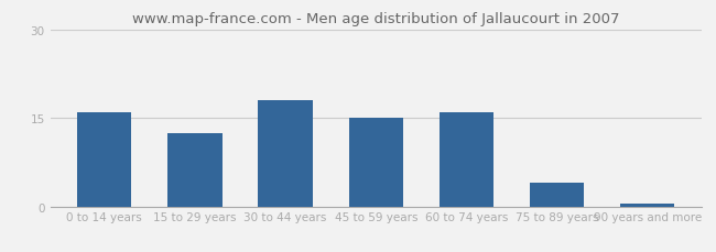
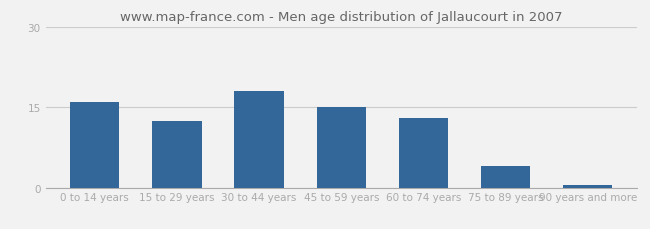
60 to 74 years: 16.0 -> 13.0
